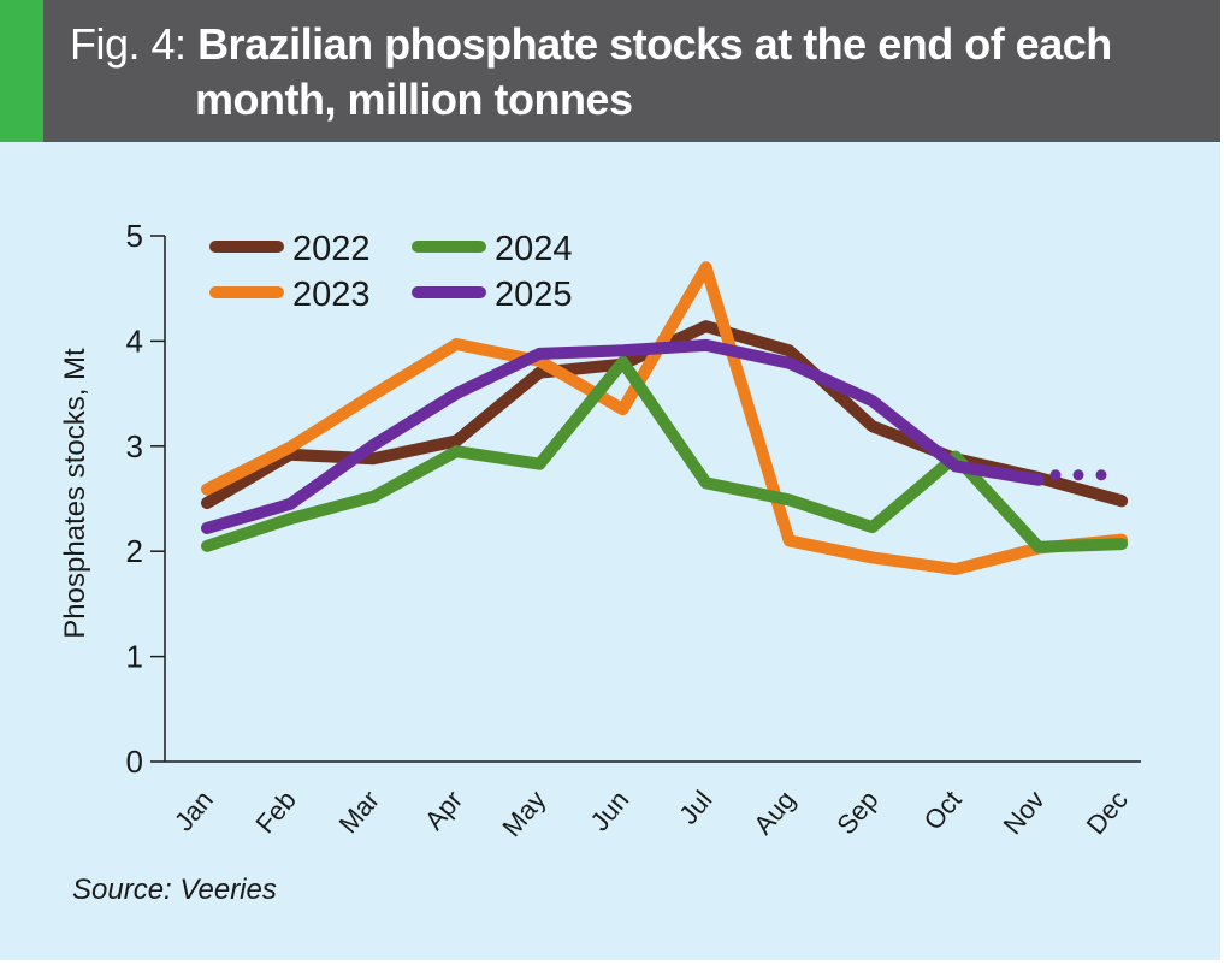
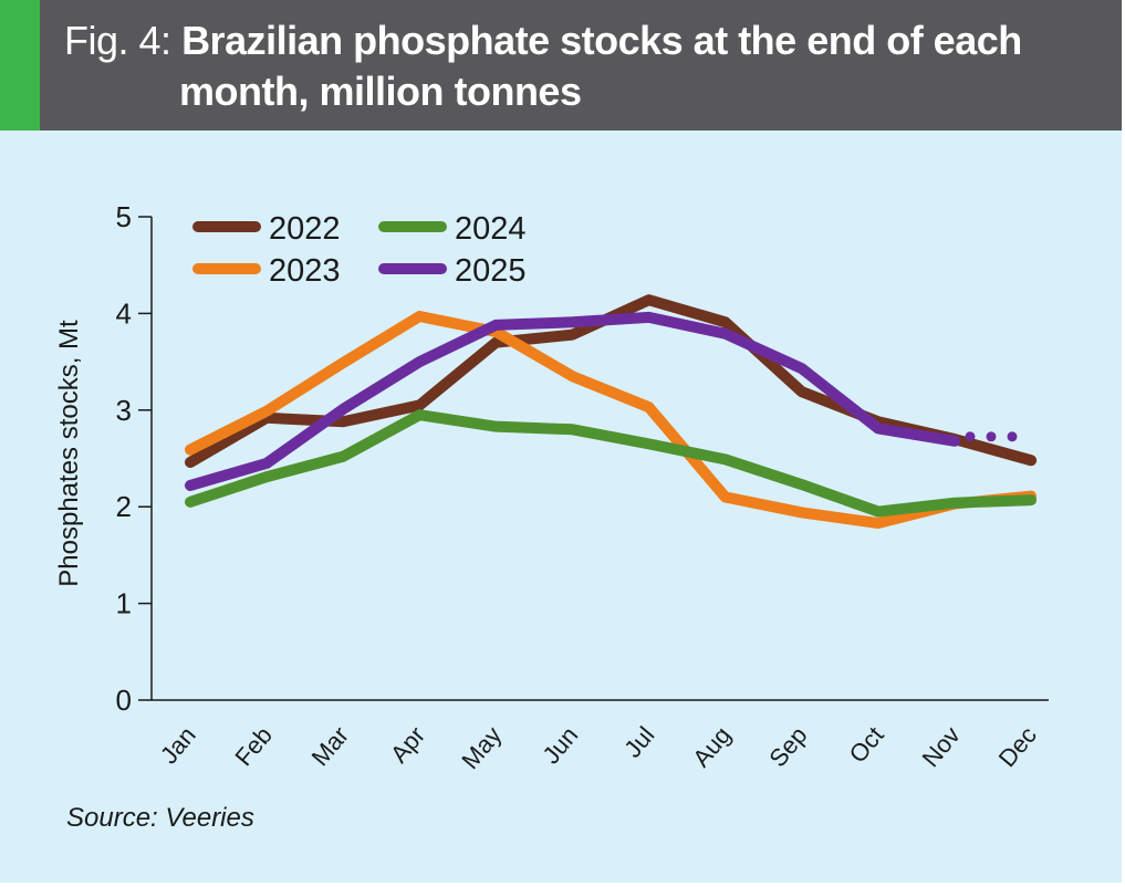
2024/Jun: 3.8 -> 2.8
2023/Jul: 4.7 -> 3.0
2024/Oct: 2.9 -> 1.9
